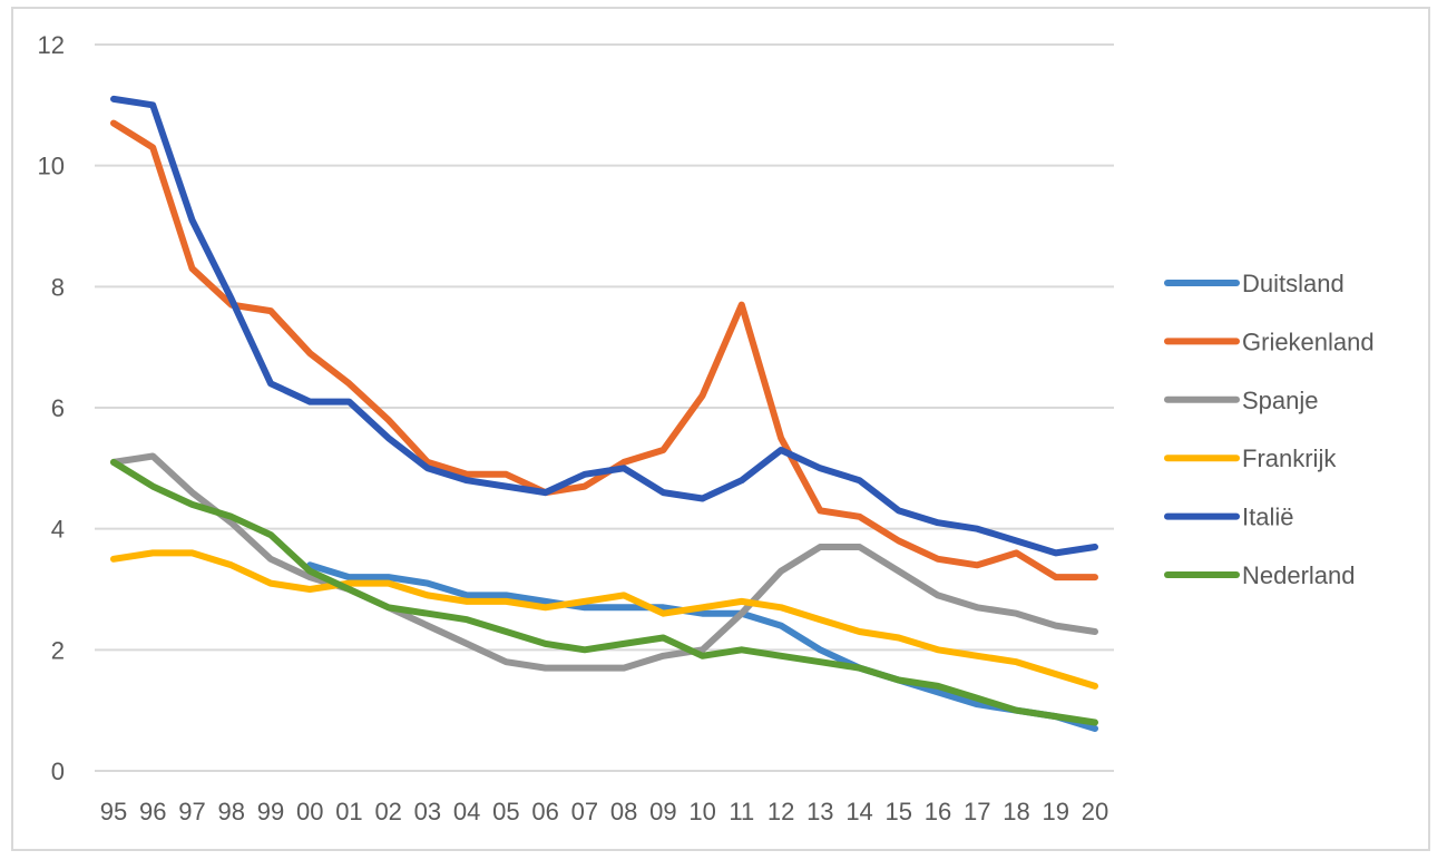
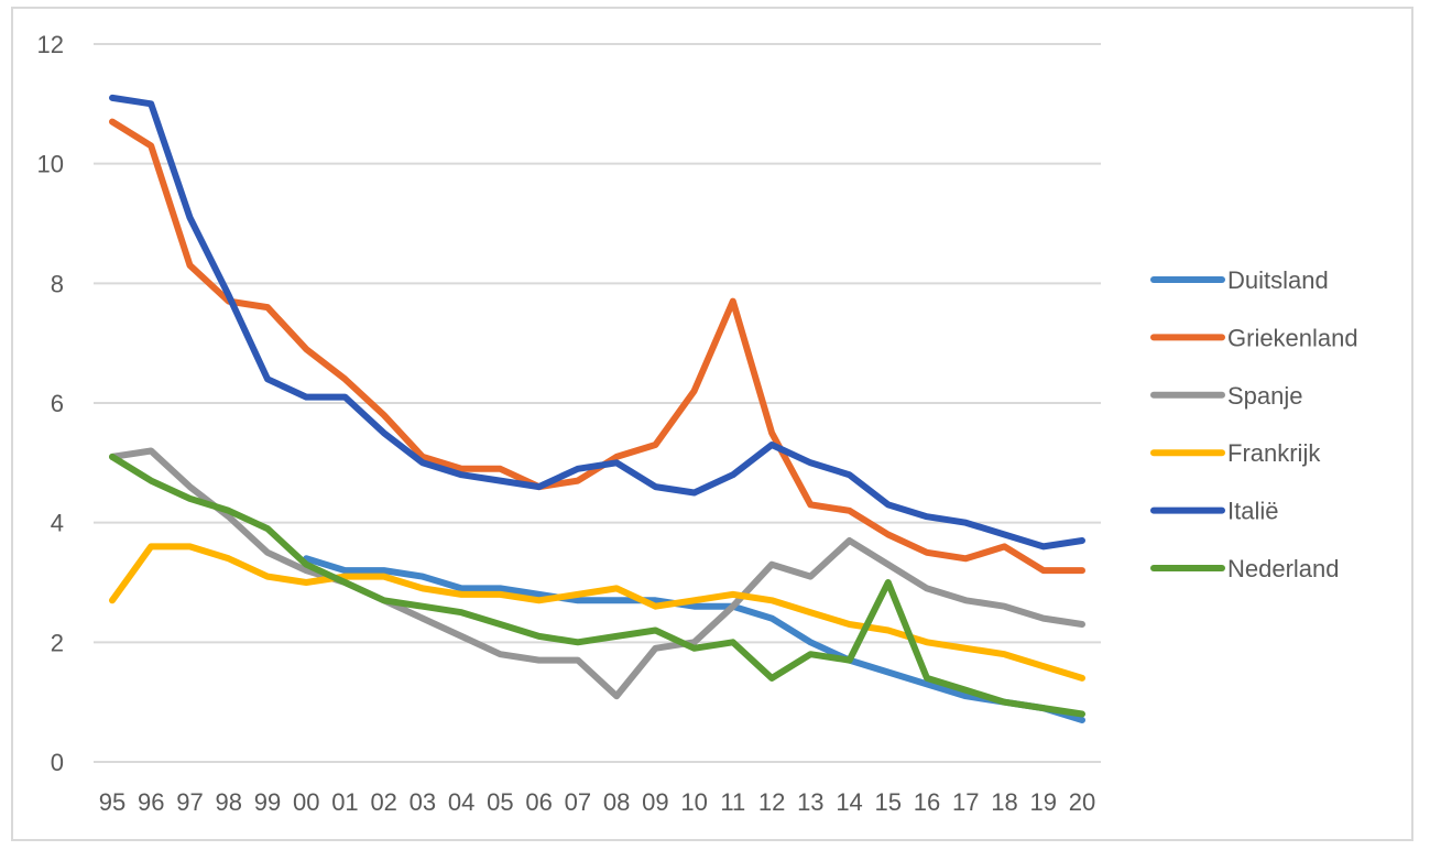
Frankrijk/95: 3.5 -> 2.7
Spanje/08: 1.7 -> 1.1
Nederland/12: 1.9 -> 1.4
Spanje/13: 3.7 -> 3.1
Nederland/15: 1.5 -> 3.0
